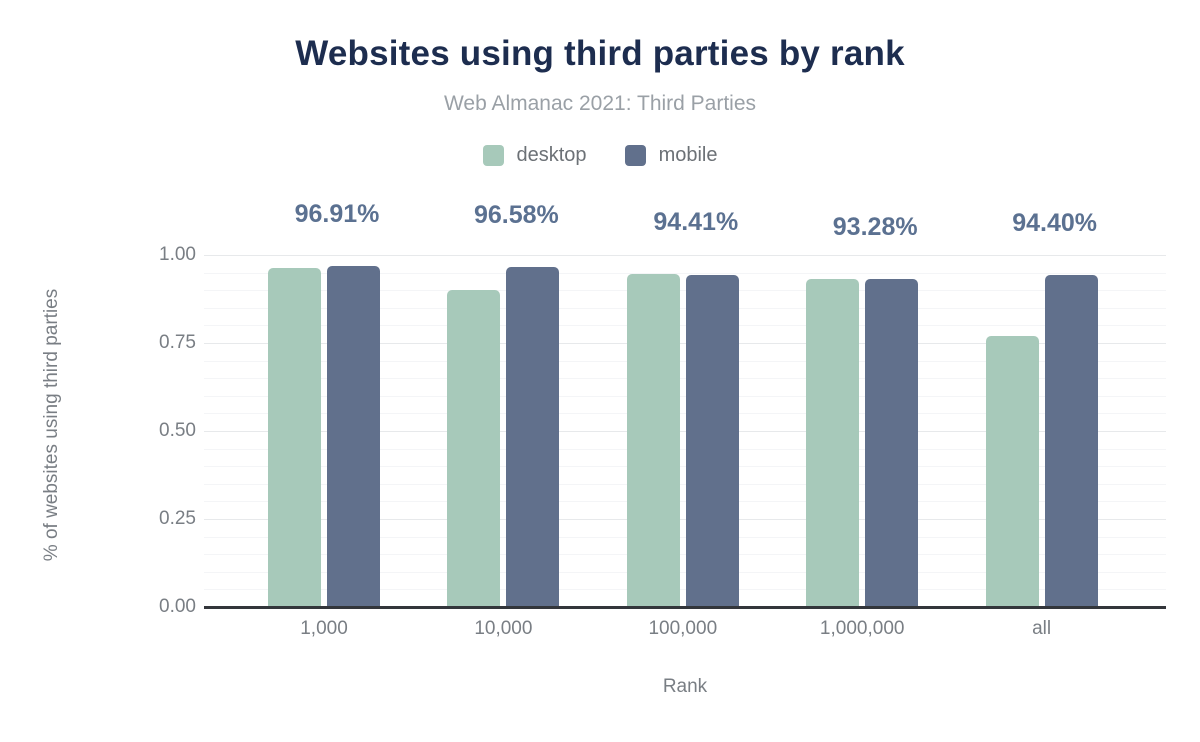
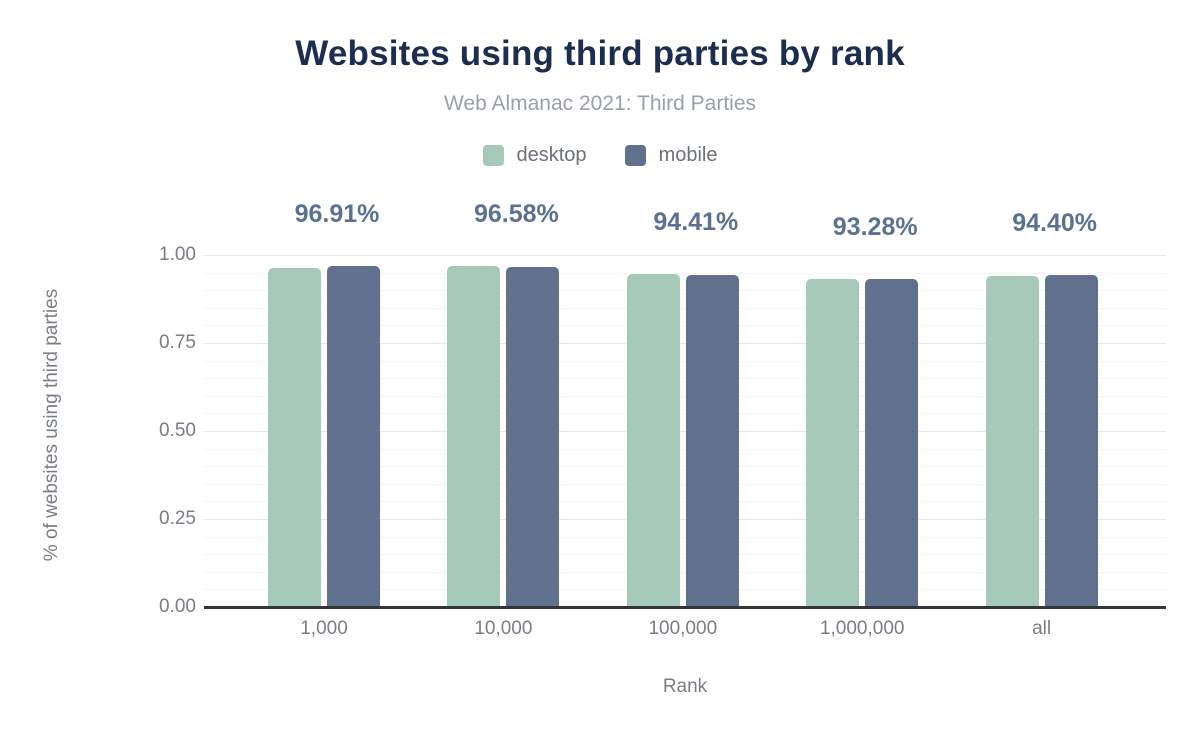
desktop/10,000: 0.90 -> 0.97
desktop/all: 0.77 -> 0.94
